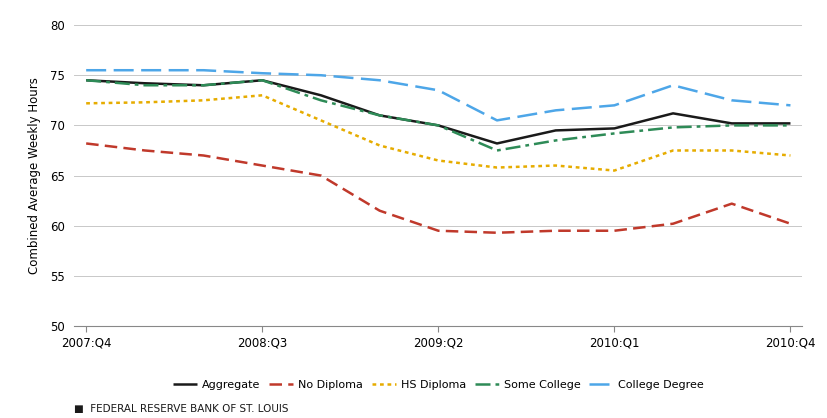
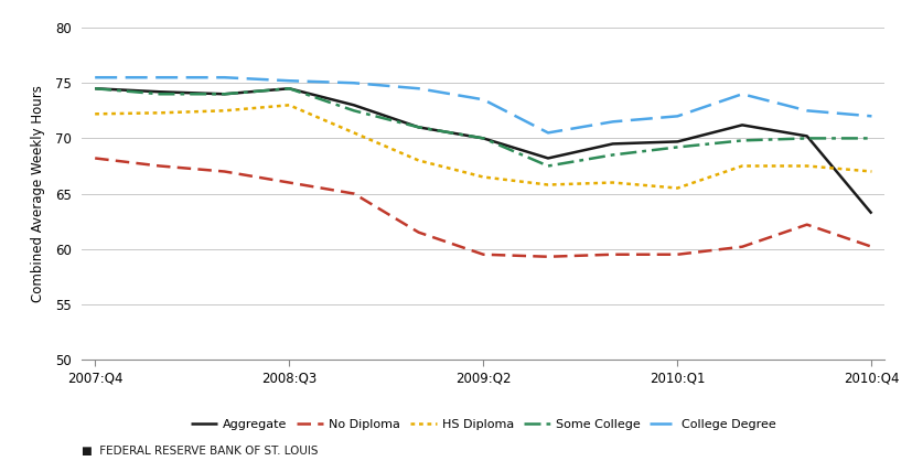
Aggregate/2010:Q4: 70.2 -> 63.2
